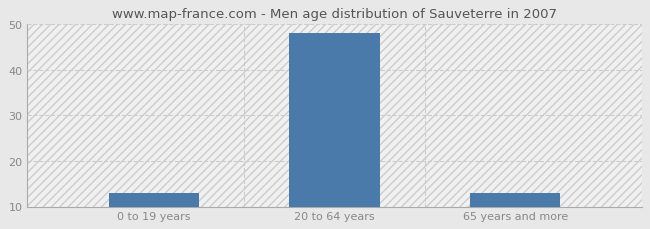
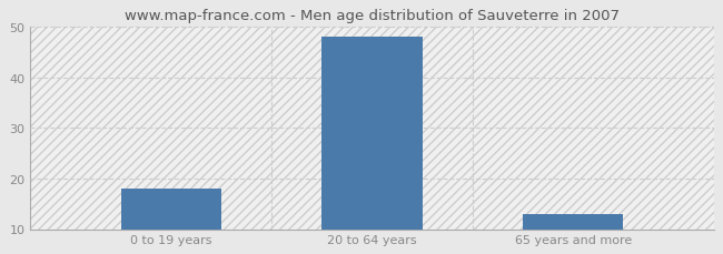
0 to 19 years: 13 -> 18
